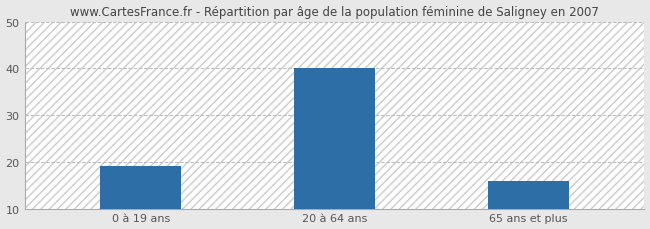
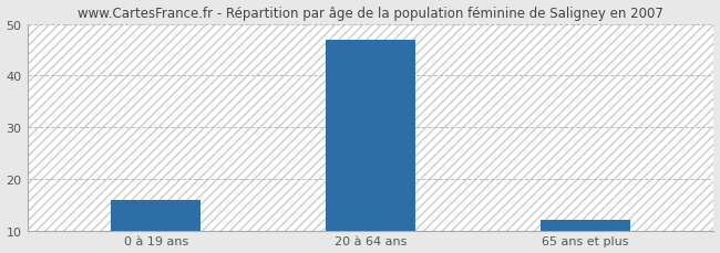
0 à 19 ans: 19 -> 16
20 à 64 ans: 40 -> 47
65 ans et plus: 16 -> 12
